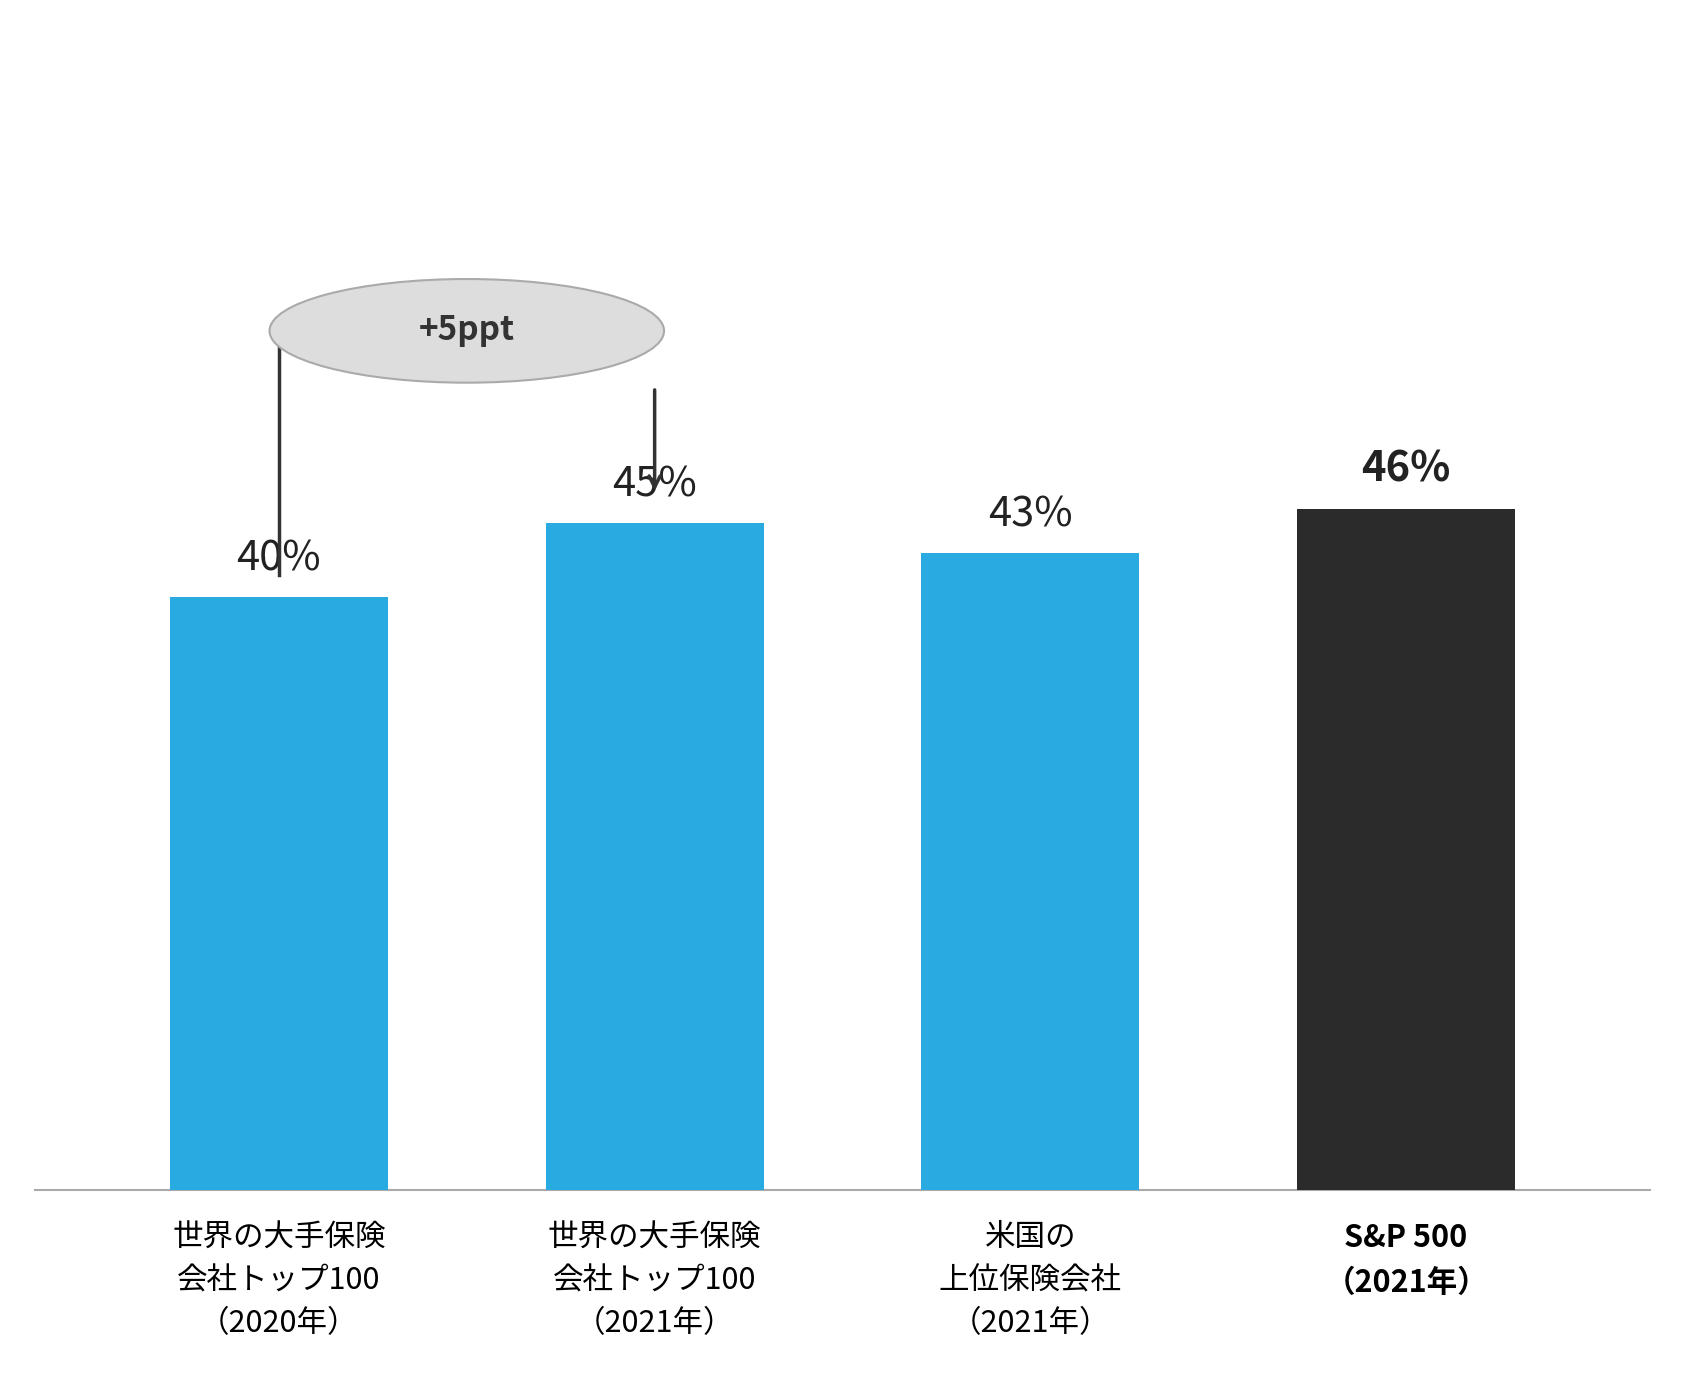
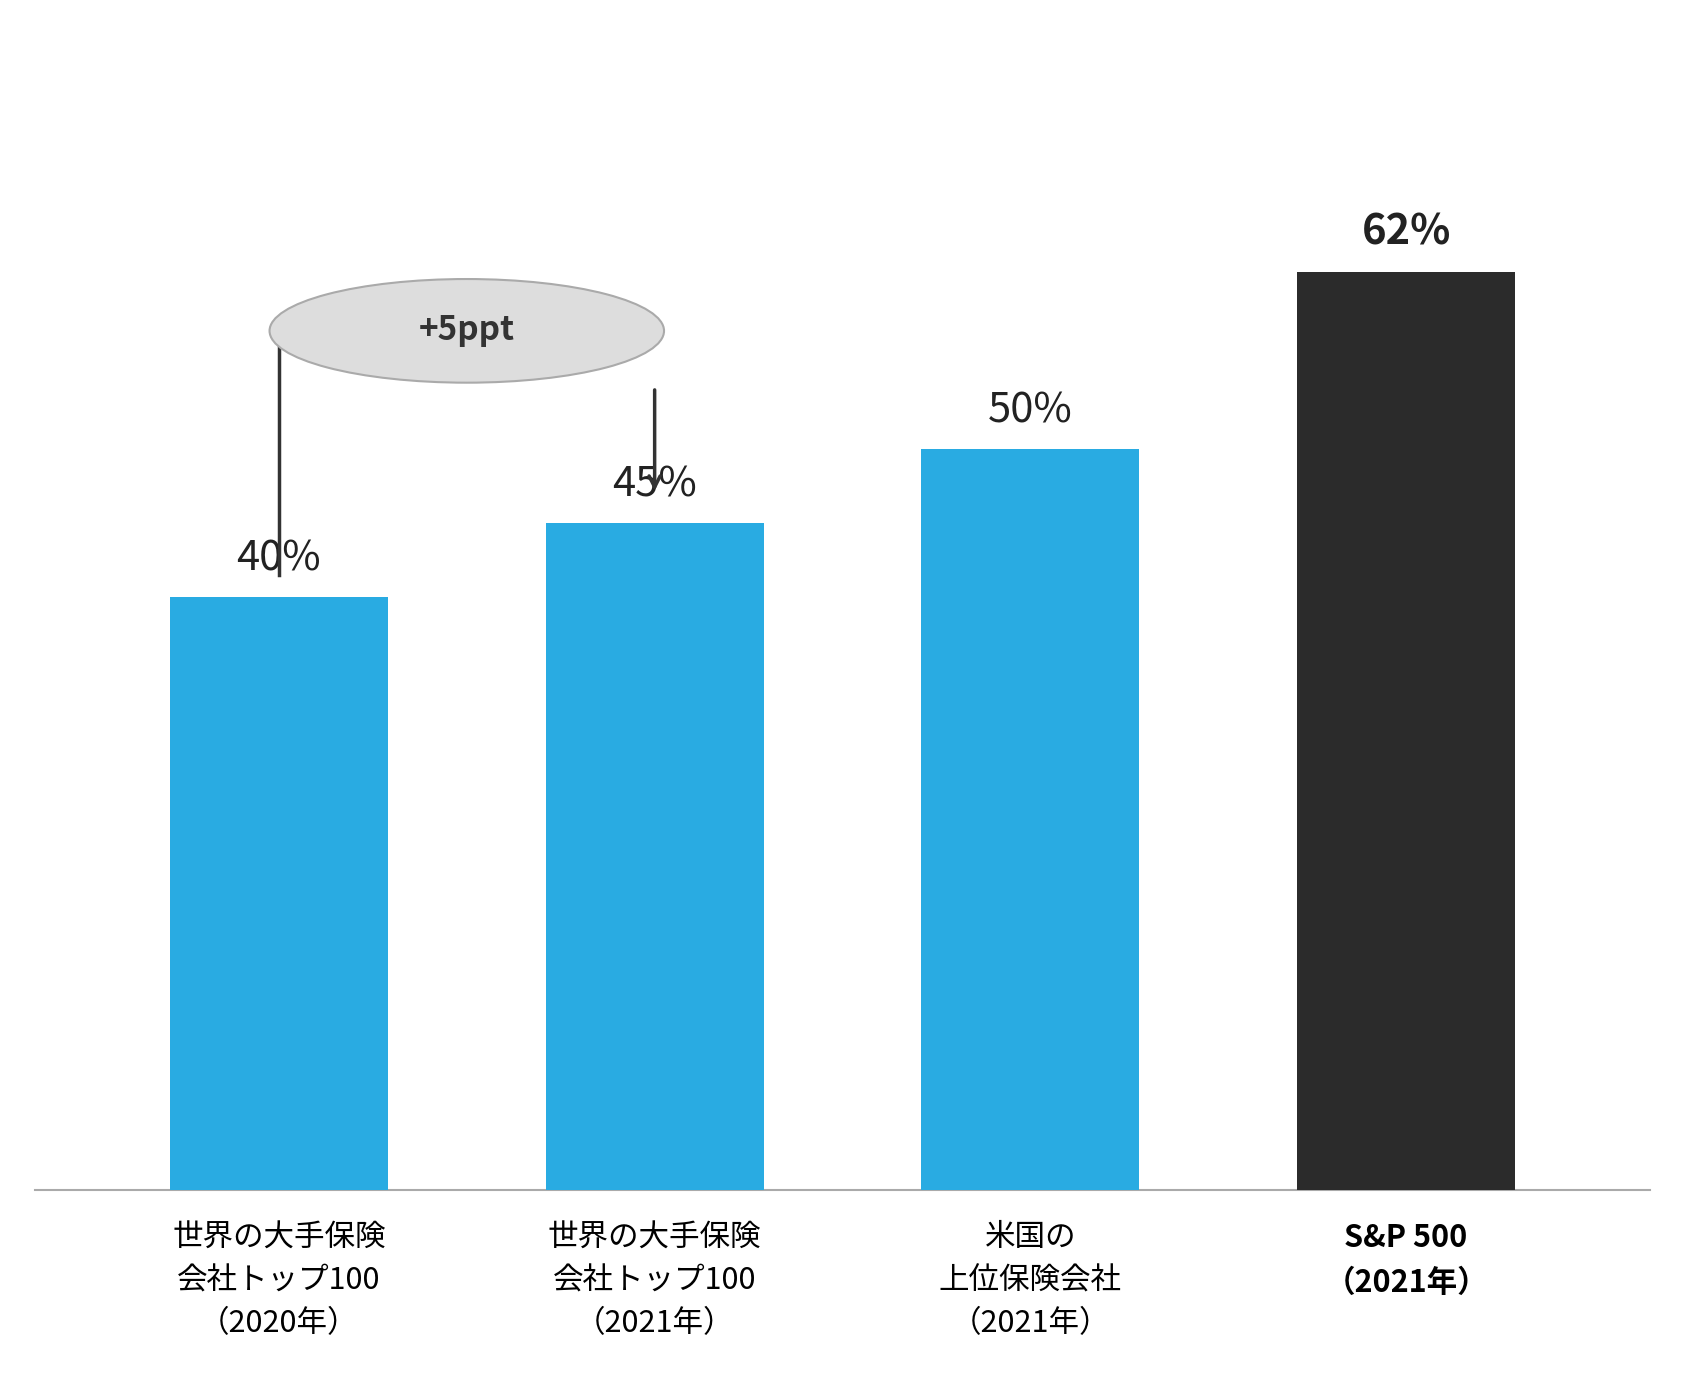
米国の 上位保険会社 （2021年）: 43% -> 50%
S&P 500 （2021年）: 46% -> 62%
